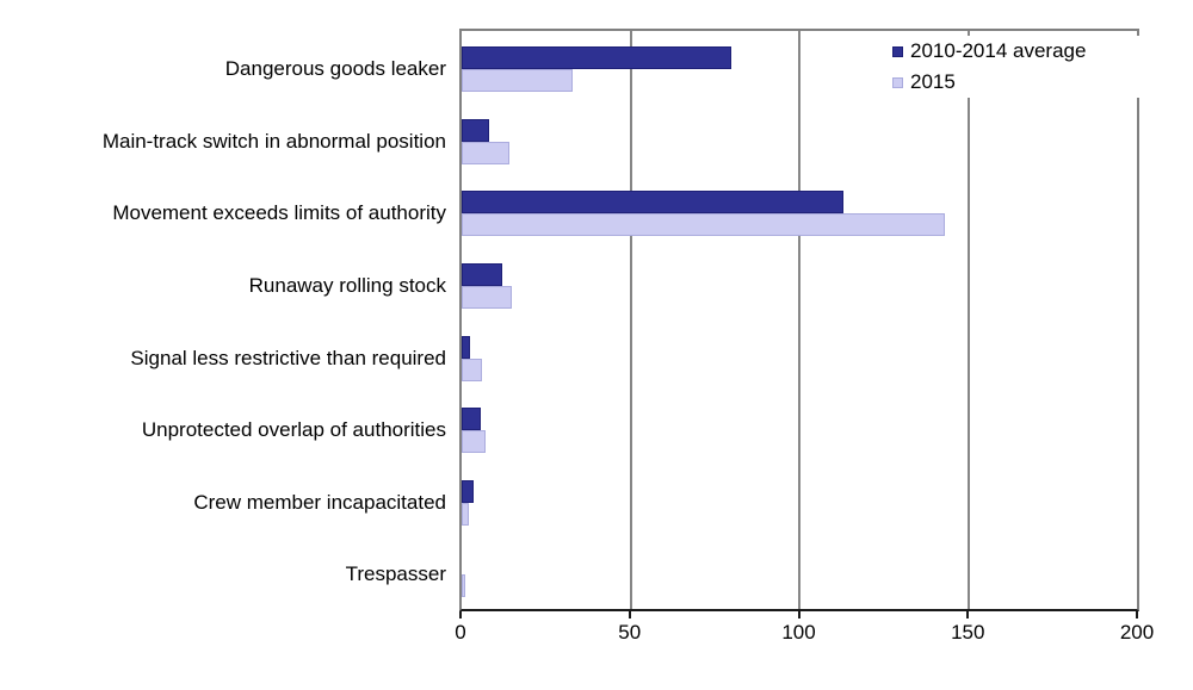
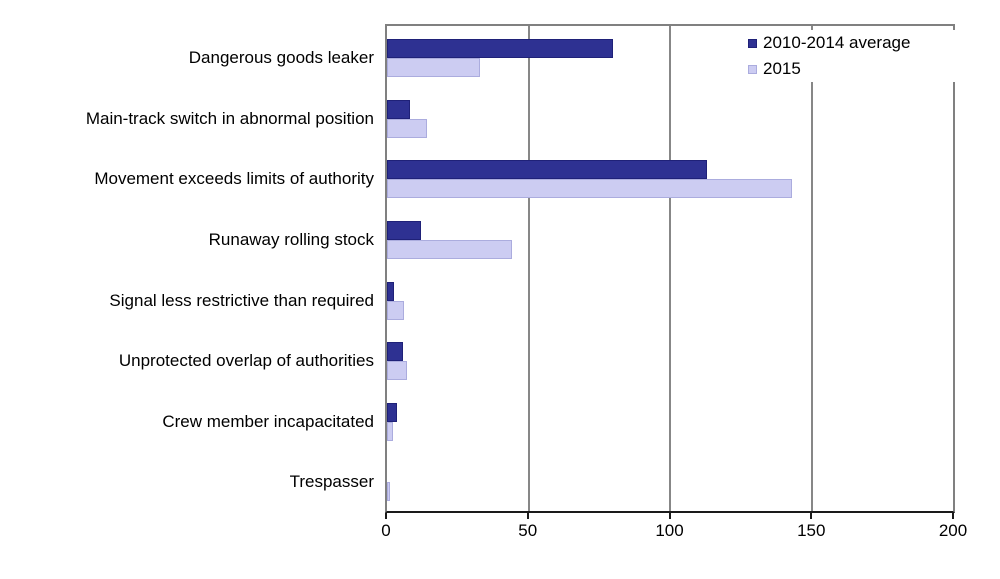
2015/Runaway rolling stock: 15 -> 44
